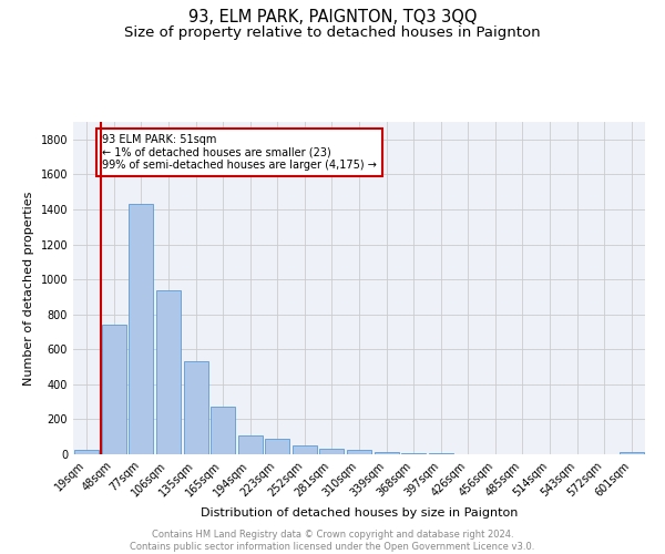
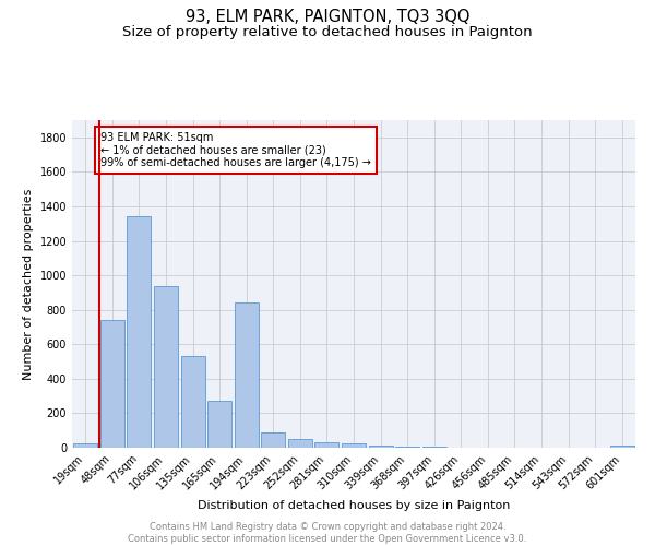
77sqm: 1430 -> 1340
194sqm: 100 -> 840
